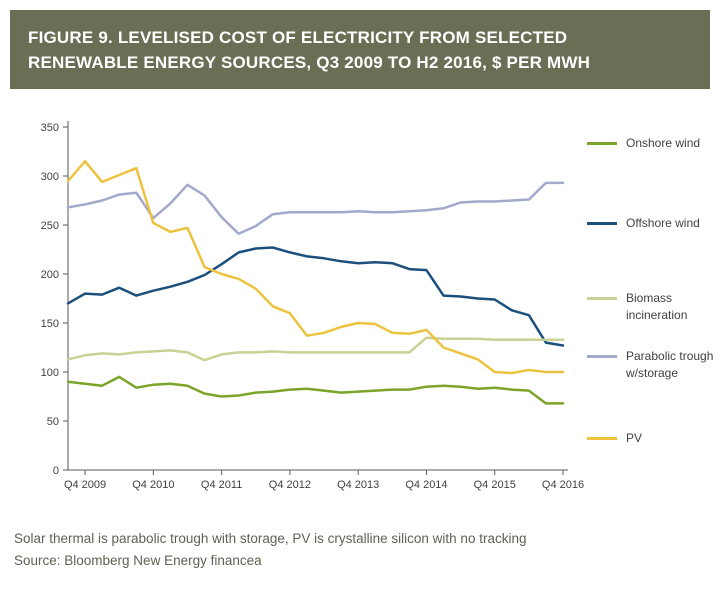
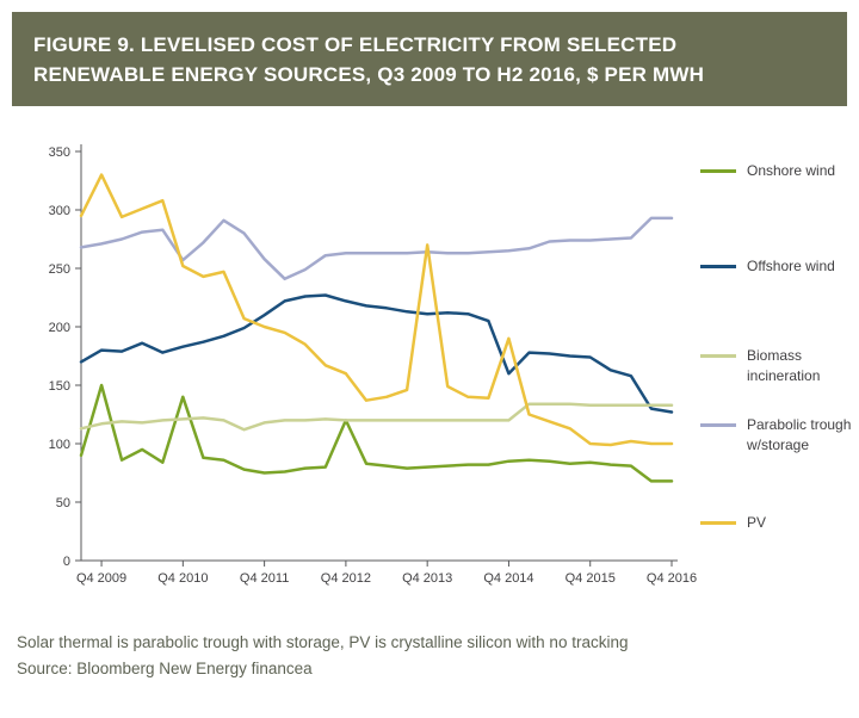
Onshore wind/Q4 2009: 90 -> 150
PV/Q4 2009: 320 -> 330
Onshore wind/Q4 2010: 90 -> 140
Onshore wind/Q4 2012: 80 -> 120
PV/Q4 2013: 150 -> 270
Offshore wind/Q4 2014: 200 -> 160
Biomass incineration/Q4 2014: 140 -> 120
PV/Q4 2014: 140 -> 190
